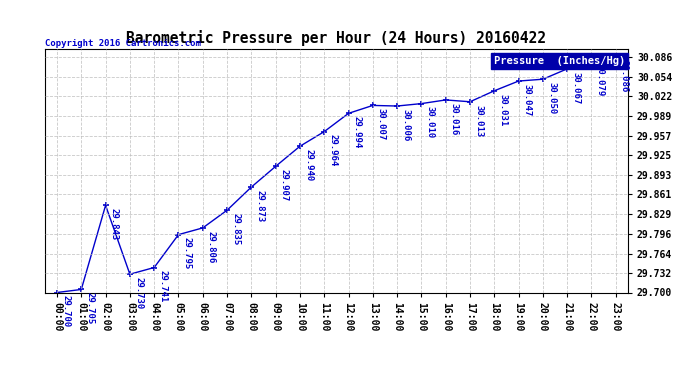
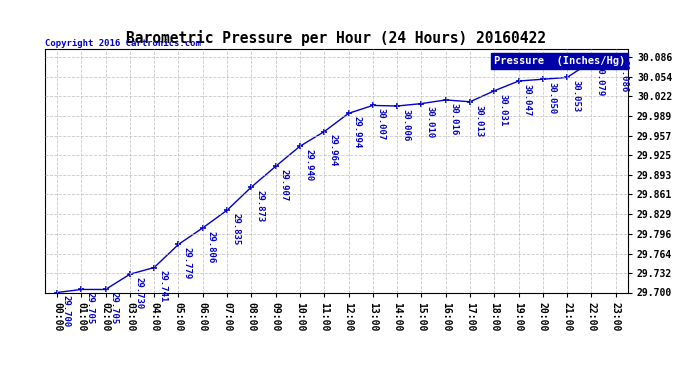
02:00: 29.843 -> 29.705
05:00: 29.795 -> 29.779
21:00: 30.067 -> 30.053
